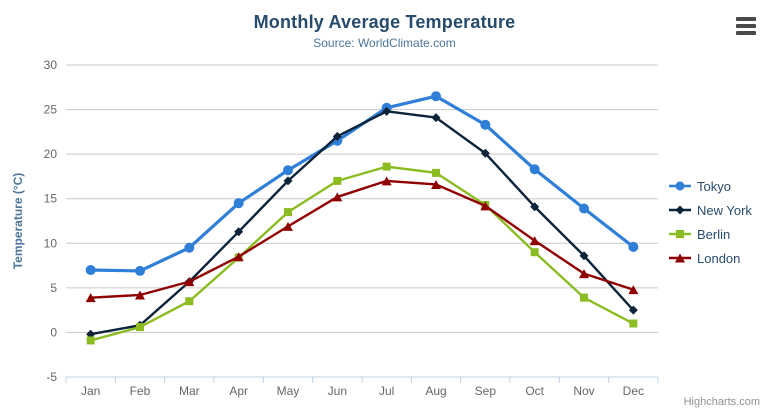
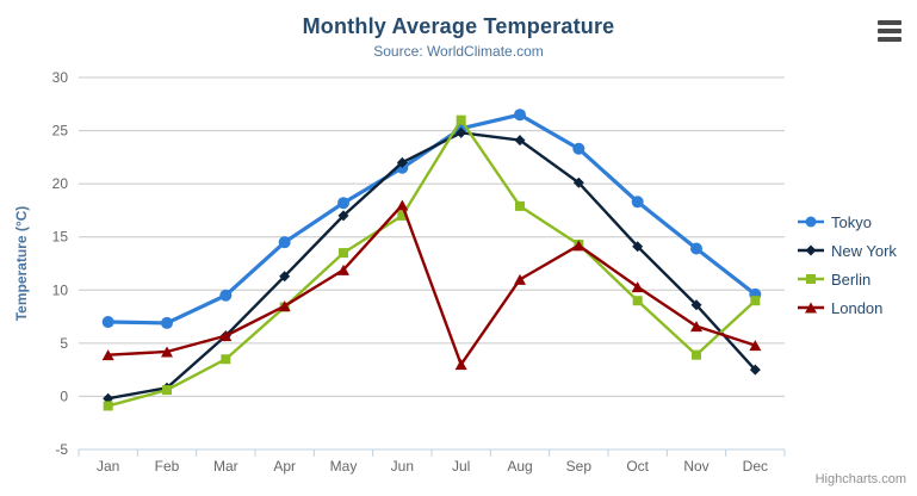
London/Jun: 15 -> 18
Berlin/Jul: 19 -> 26
London/Jul: 17 -> 3
London/Aug: 17 -> 11
Berlin/Dec: 1 -> 9
